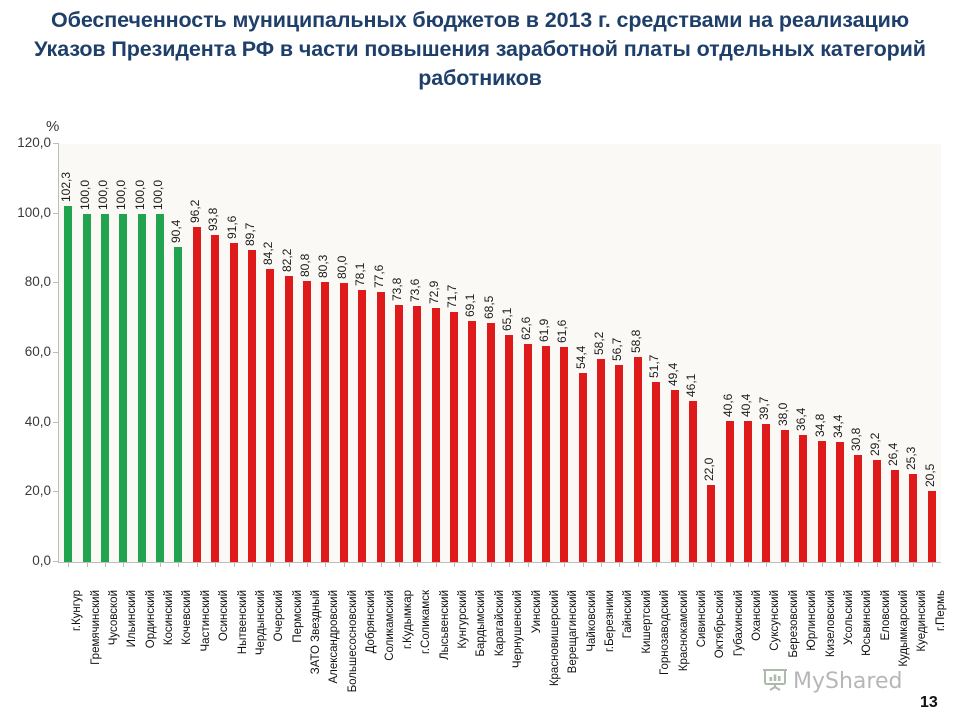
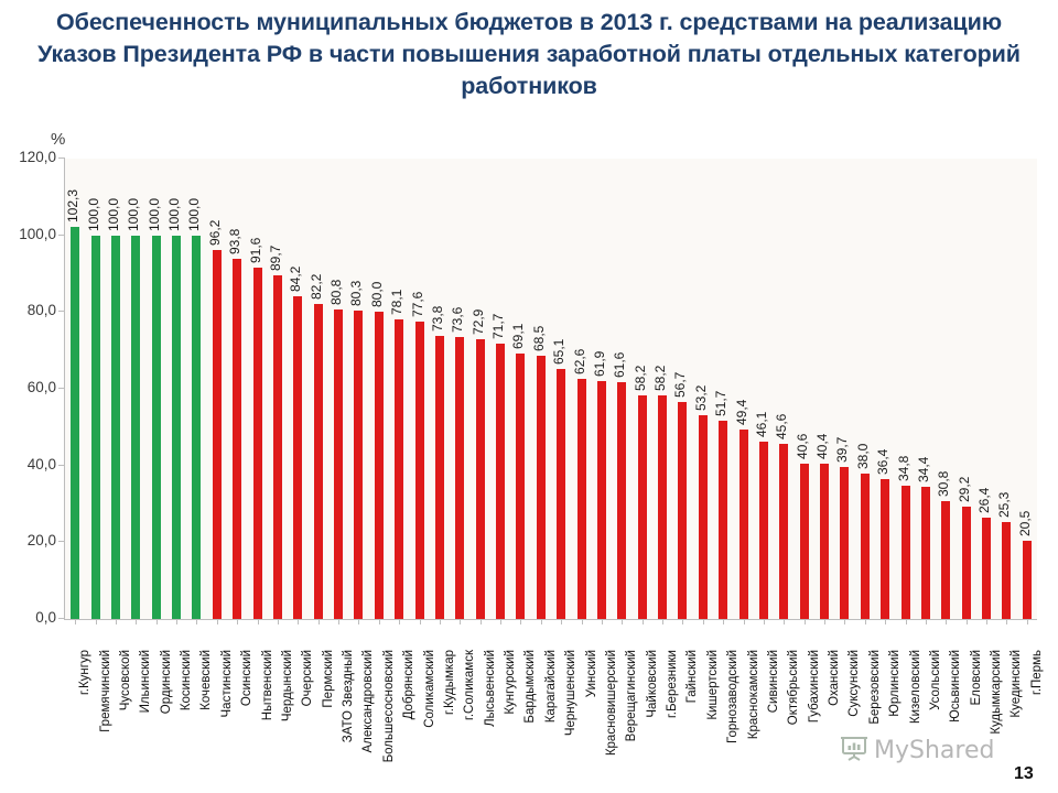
Кочевский: 90,4 -> 100,0
Чайковский: 54,4 -> 58,2
Кишертский: 58,8 -> 53,2
Октябрьский: 22,0 -> 45,6
